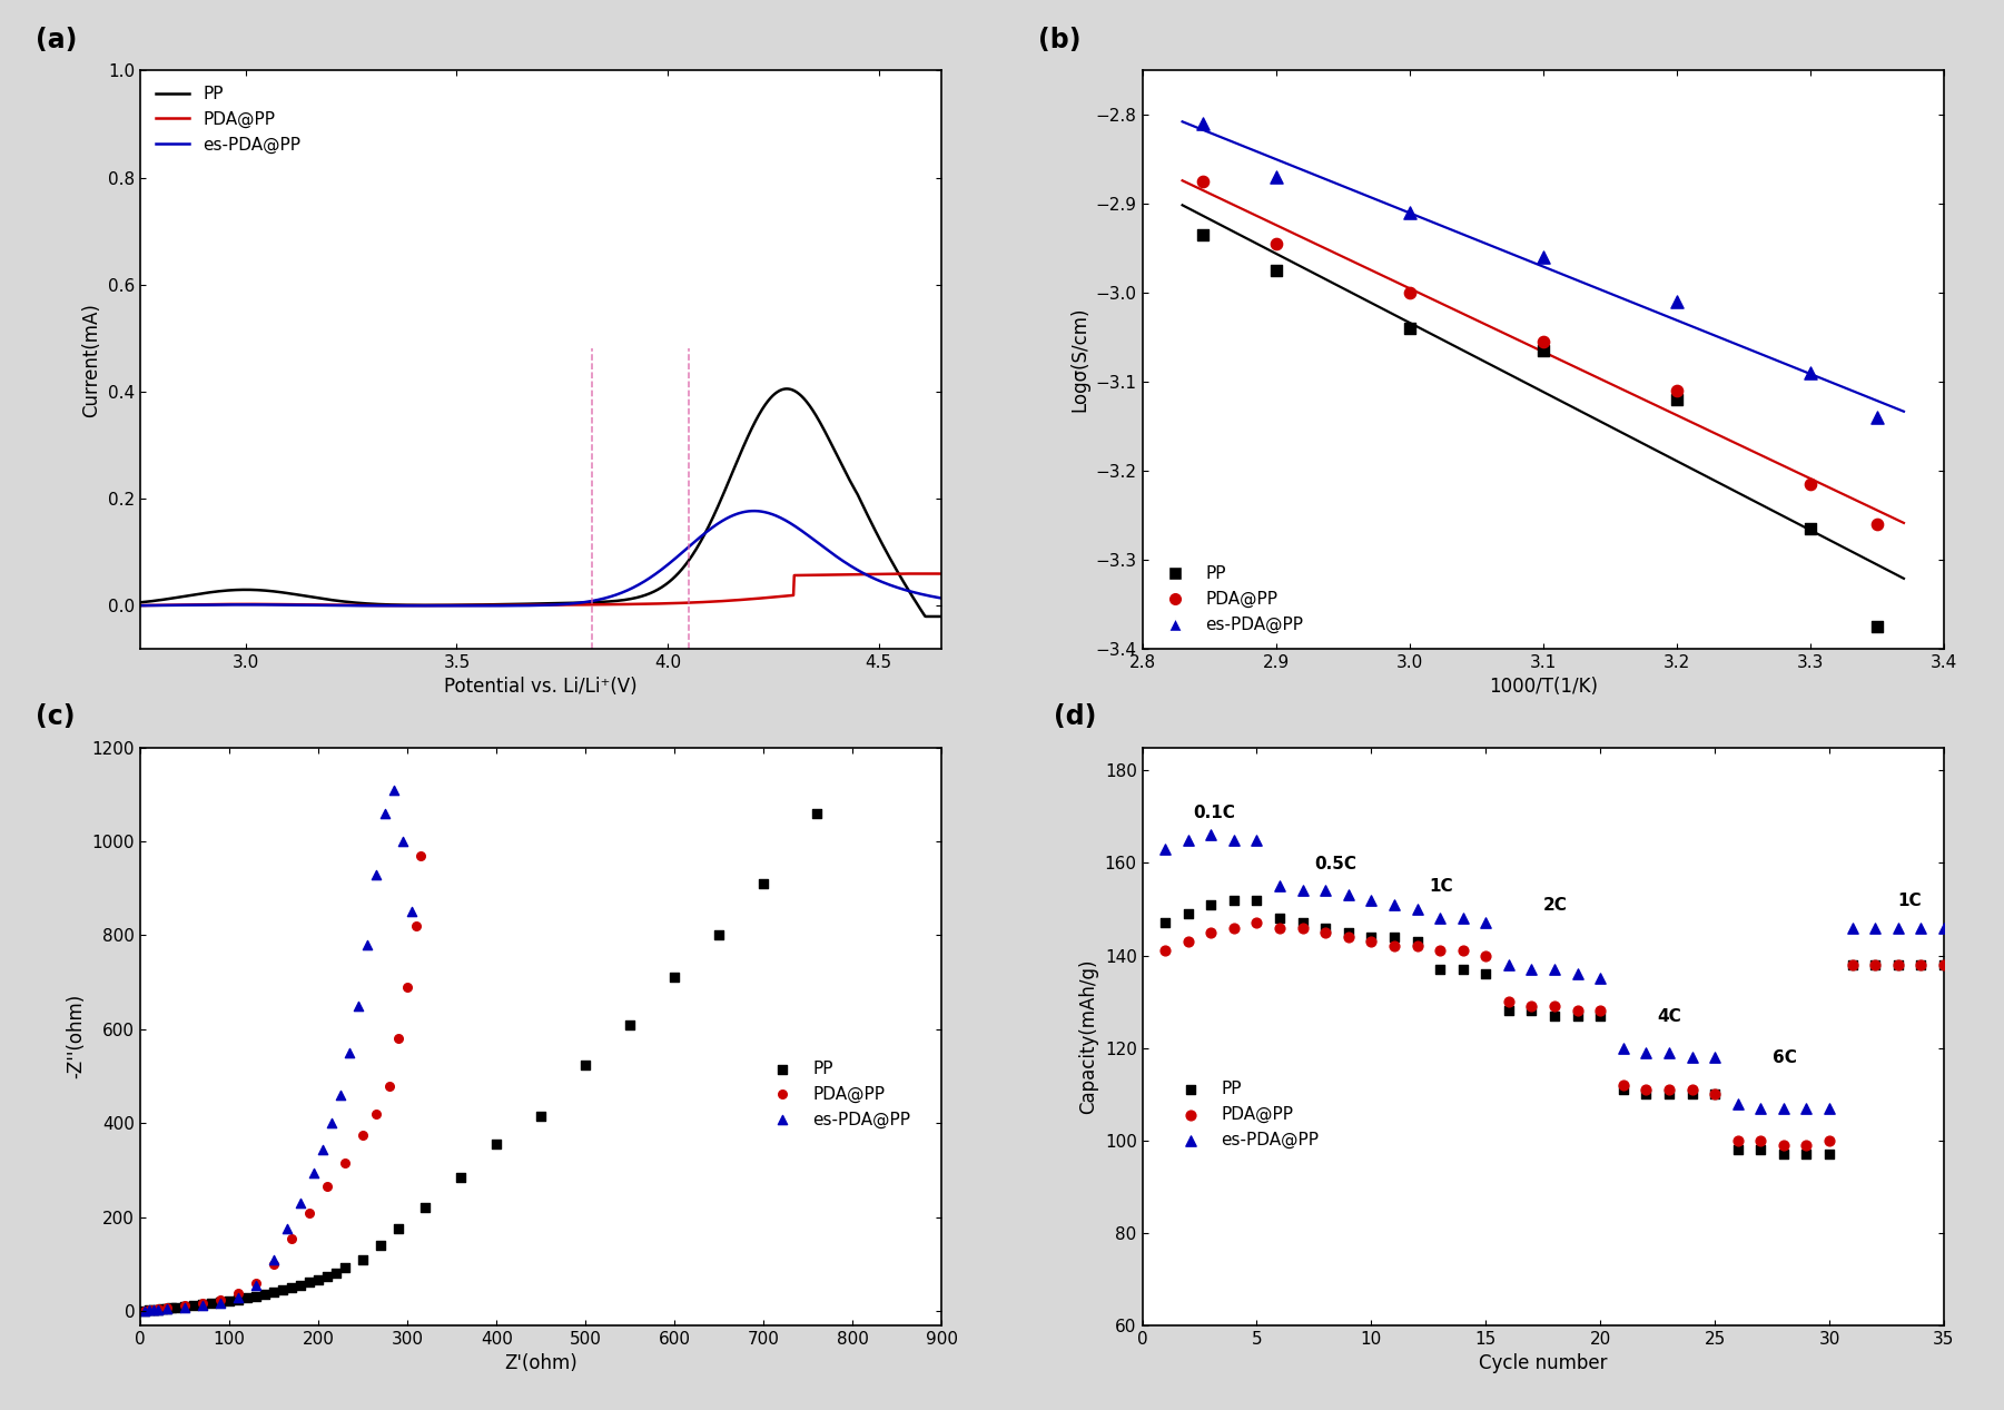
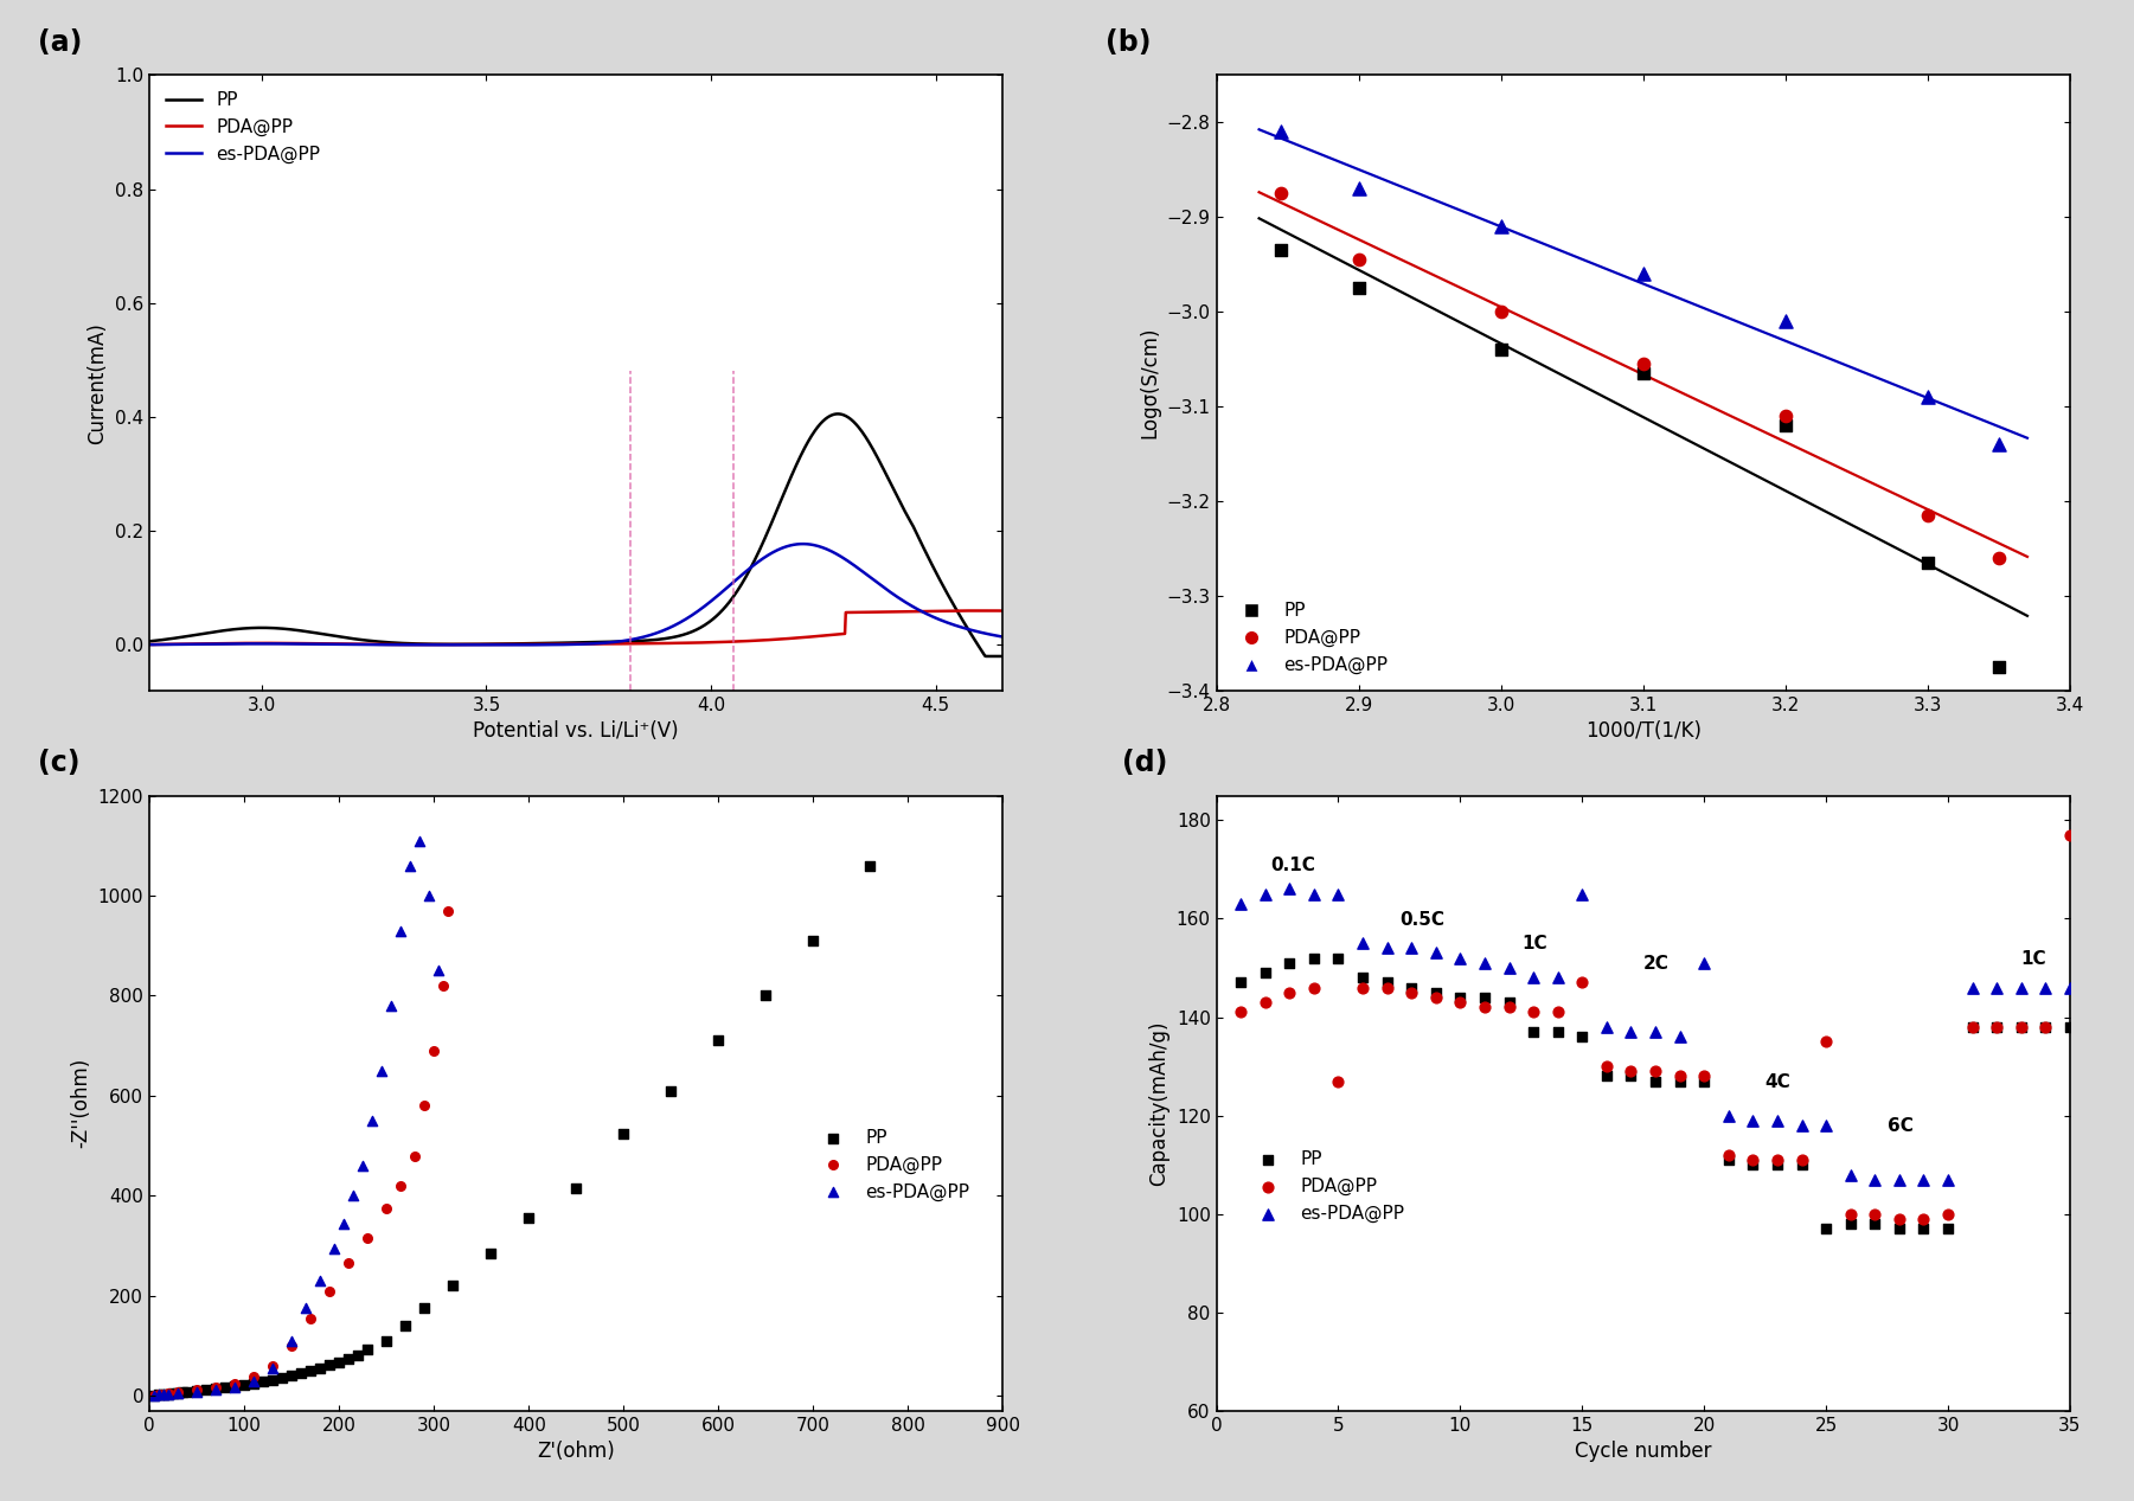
PDA@PP/5: 147 -> 127
PDA@PP/15: 140 -> 147
es-PDA@PP/15: 147 -> 165
es-PDA@PP/20: 135 -> 151
PP/25: 110 -> 97
PDA@PP/25: 110 -> 135
PDA@PP/35: 138 -> 177
